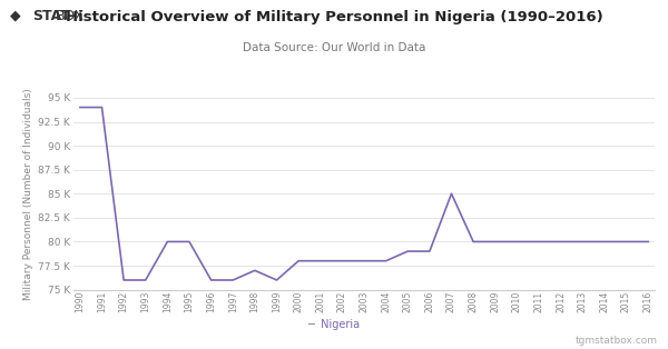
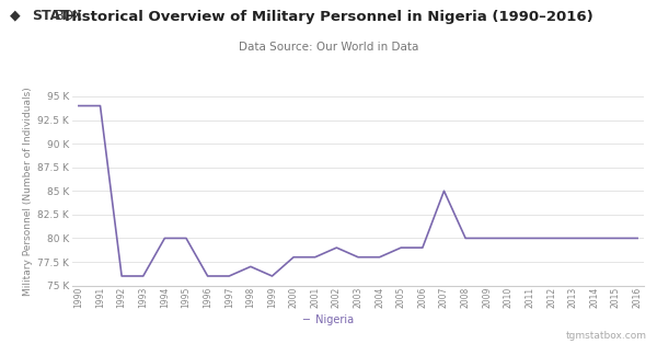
2002: 78 K -> 79 K
